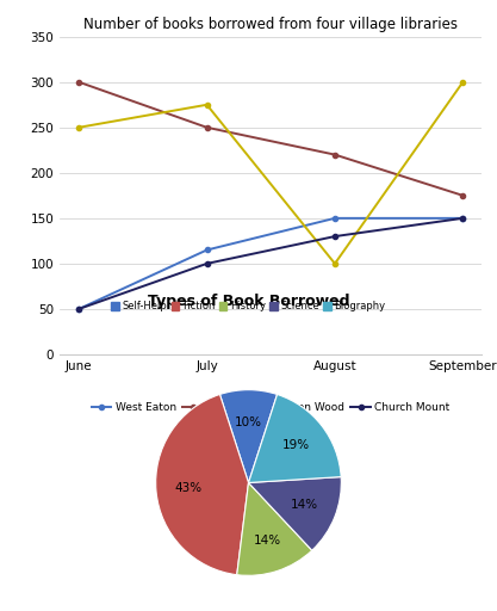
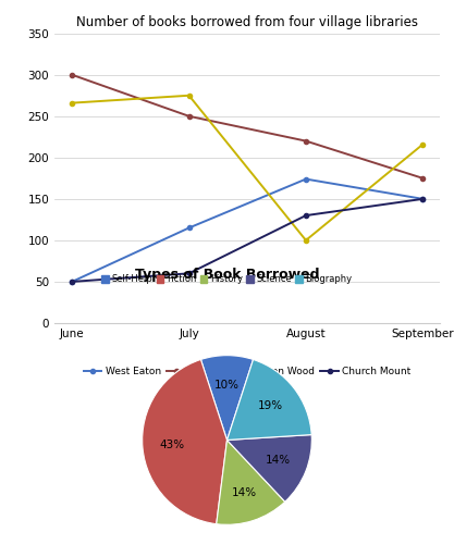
Sutton Wood/June: 250 -> 266
Church Mount/July: 100 -> 60
West Eaton/August: 150 -> 174
Sutton Wood/September: 300 -> 216
